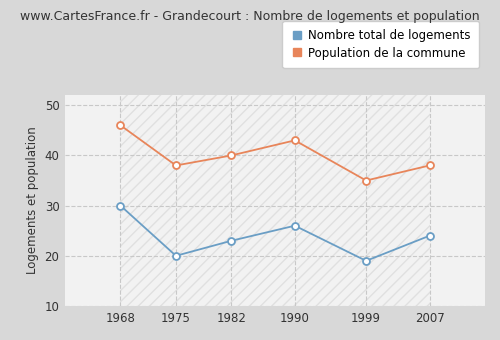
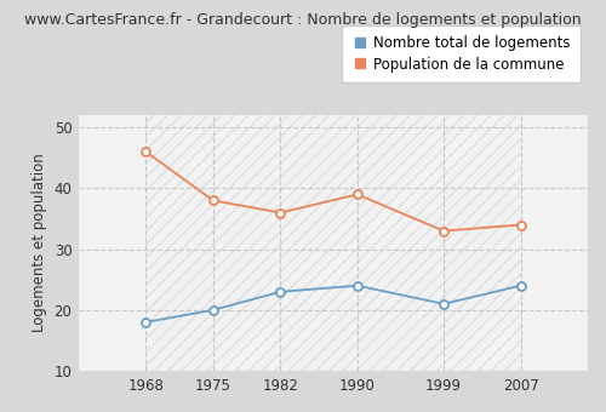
Nombre total de logements/1968: 30 -> 18
Population de la commune/1982: 40 -> 36
Nombre total de logements/1990: 26 -> 24
Population de la commune/1990: 43 -> 39
Nombre total de logements/1999: 19 -> 21
Population de la commune/1999: 35 -> 33
Population de la commune/2007: 38 -> 34
